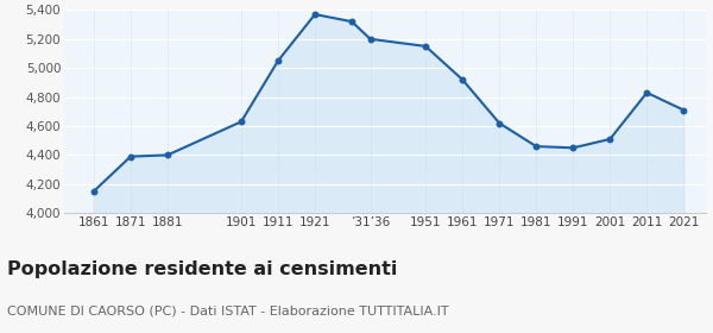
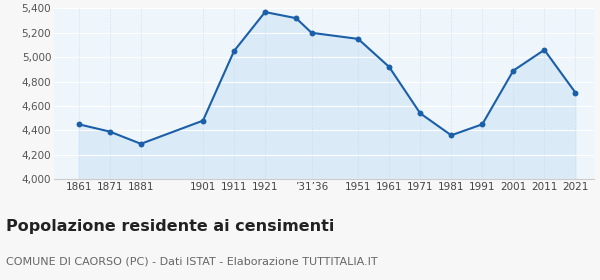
1861: 4,150 -> 4,450
1881: 4,400 -> 4,290
1901: 4,630 -> 4,480
1971: 4,620 -> 4,540
1981: 4,460 -> 4,360
2001: 4,510 -> 4,890
2011: 4,830 -> 5,060
